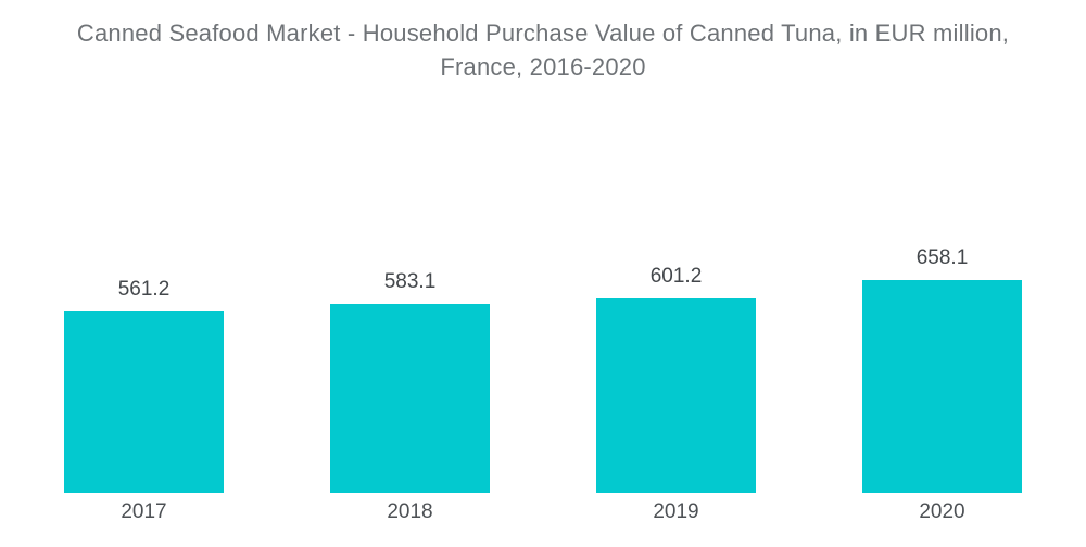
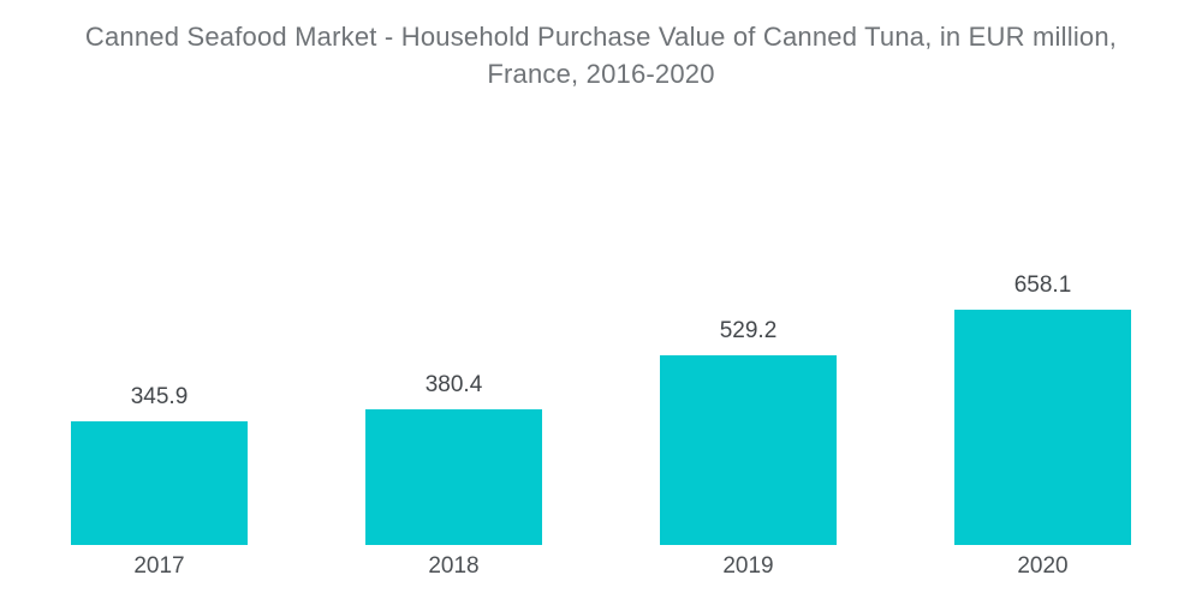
2017: 561.2 -> 345.9
2018: 583.1 -> 380.4
2019: 601.2 -> 529.2
